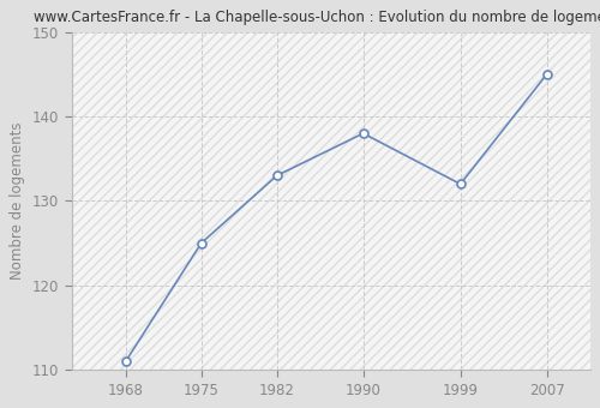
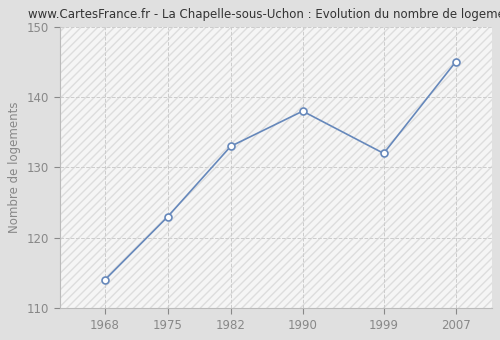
1968: 111 -> 114
1975: 125 -> 123
